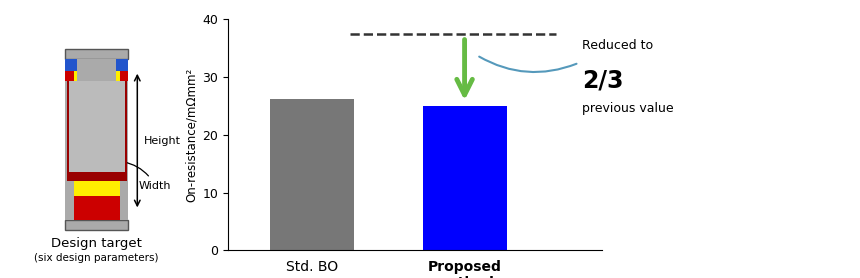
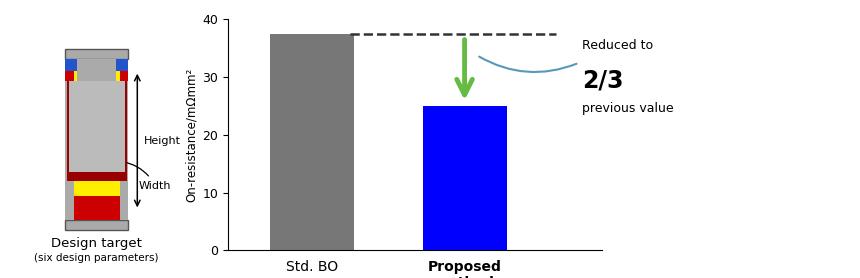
Std. BO: 26.2 -> 37.5
